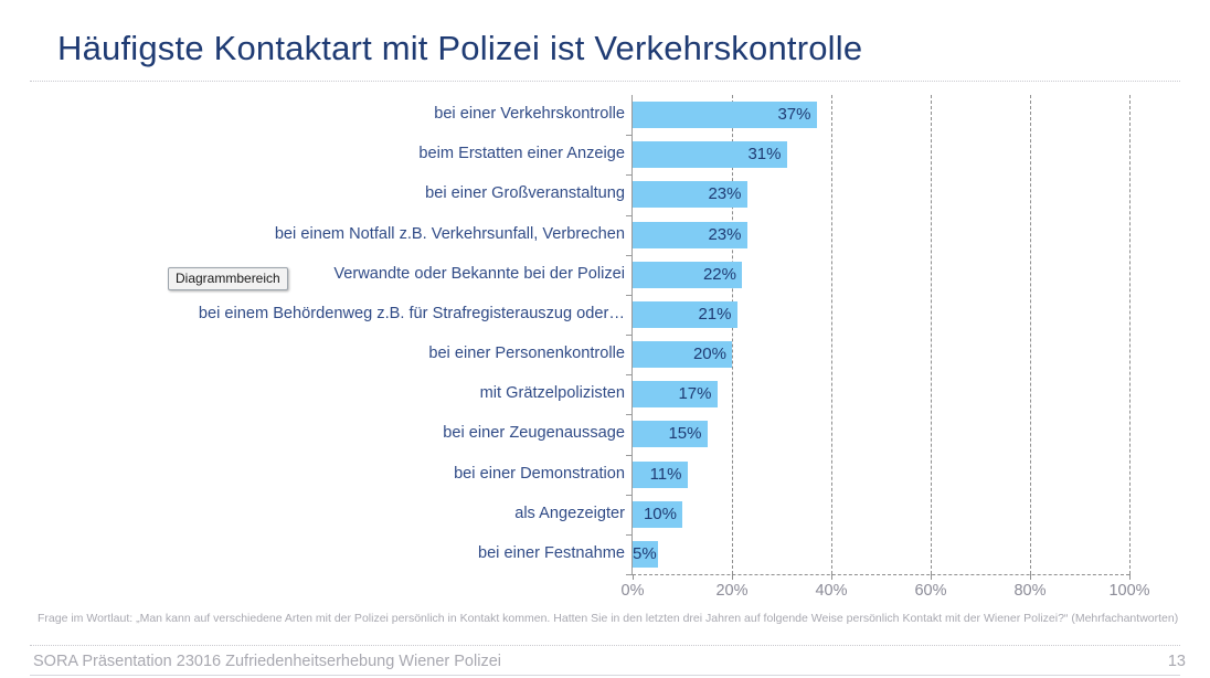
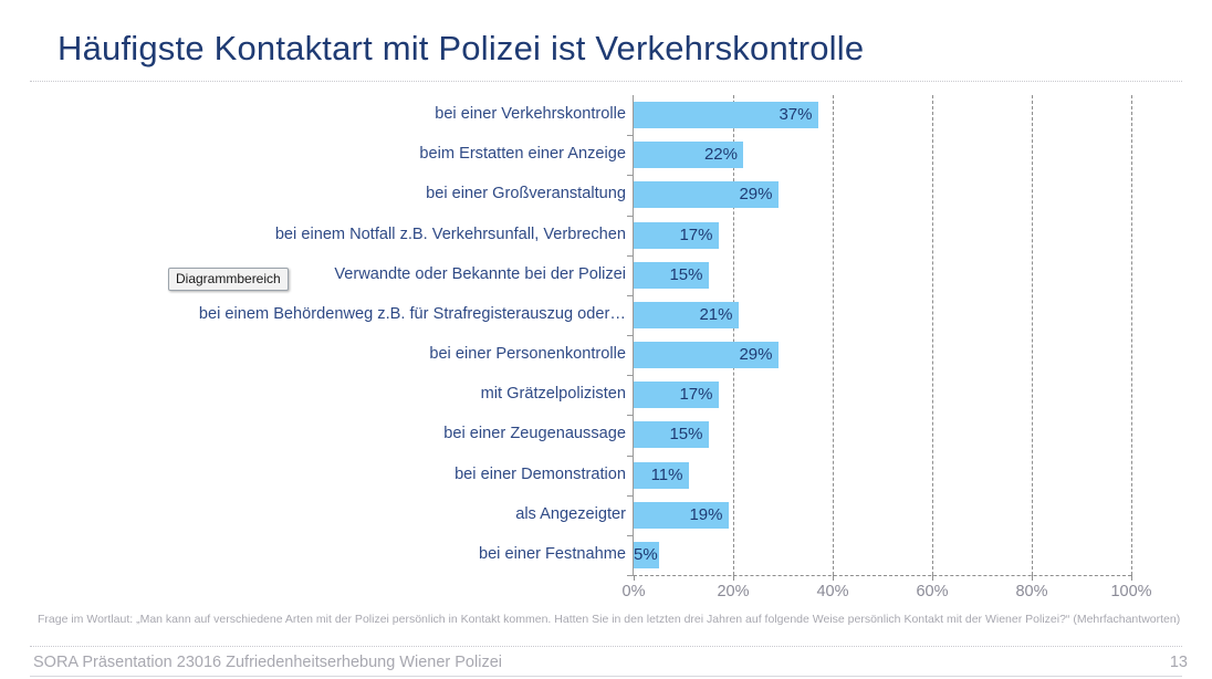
beim Erstatten einer Anzeige: 31% -> 22%
bei einer Großveranstaltung: 23% -> 29%
bei einem Notfall z.B. Verkehrsunfall, Verbrechen: 23% -> 17%
Verwandte oder Bekannte bei der Polizei: 22% -> 15%
bei einer Personenkontrolle: 20% -> 29%
als Angezeigter: 10% -> 19%
